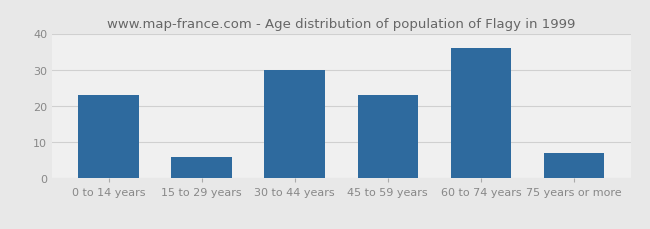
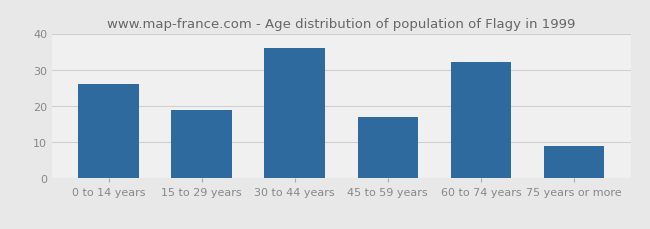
0 to 14 years: 23 -> 26
15 to 29 years: 6 -> 19
30 to 44 years: 30 -> 36
45 to 59 years: 23 -> 17
60 to 74 years: 36 -> 32
75 years or more: 7 -> 9
